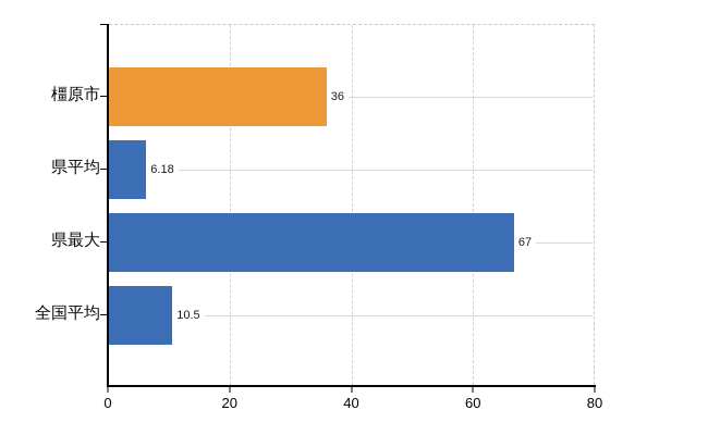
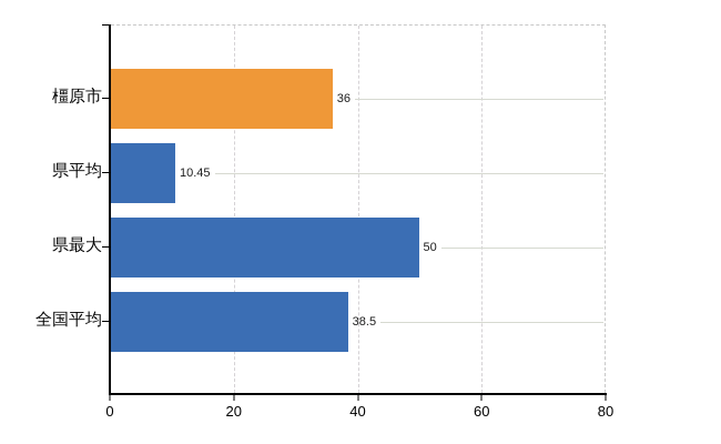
県平均: 6.18 -> 10.45
県最大: 67 -> 50
全国平均: 10.5 -> 38.5
